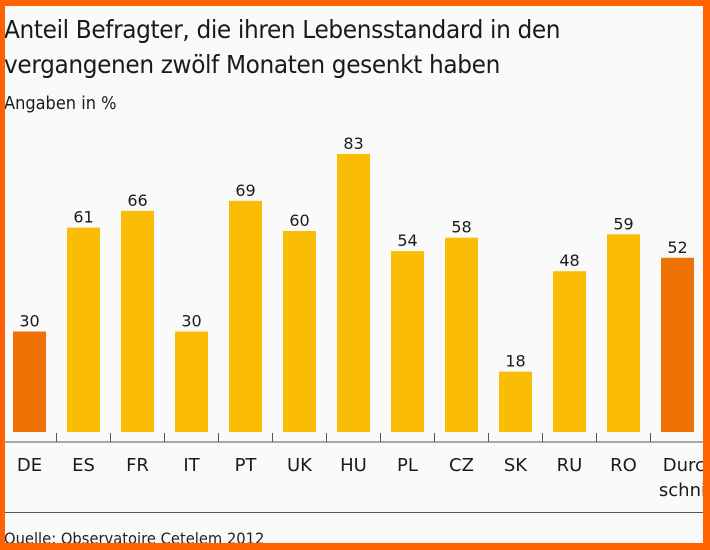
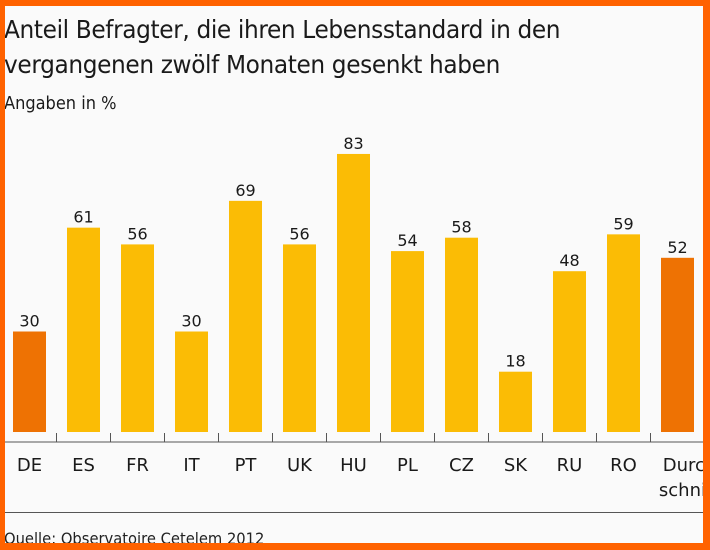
FR: 66 -> 56
UK: 60 -> 56
